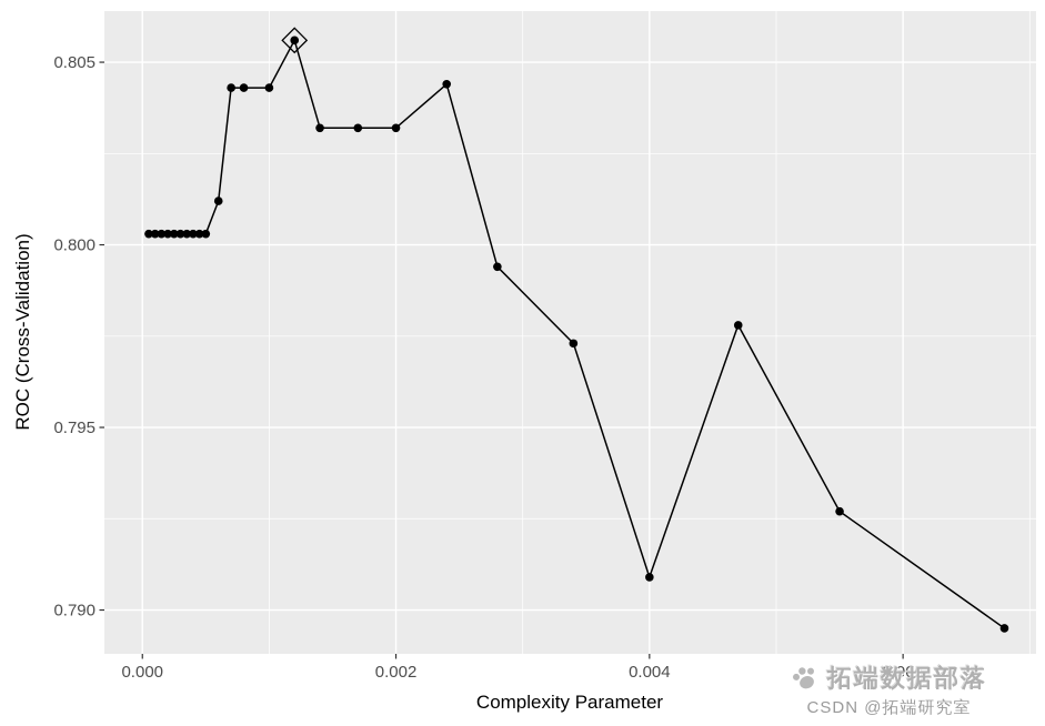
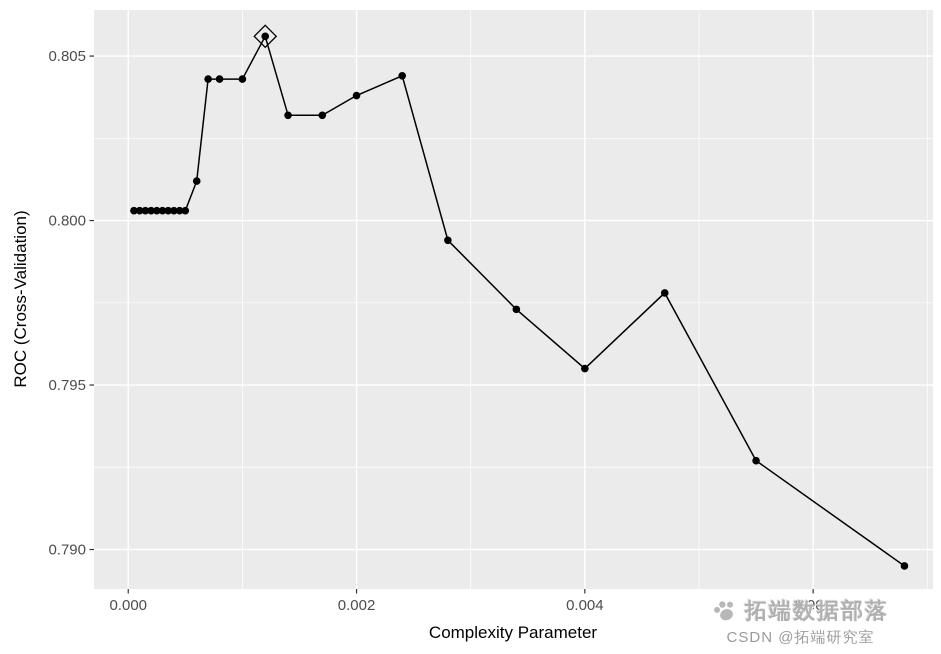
0.002: 0.8032 -> 0.8038
0.004: 0.7909 -> 0.7955
